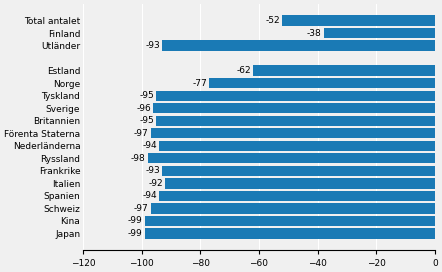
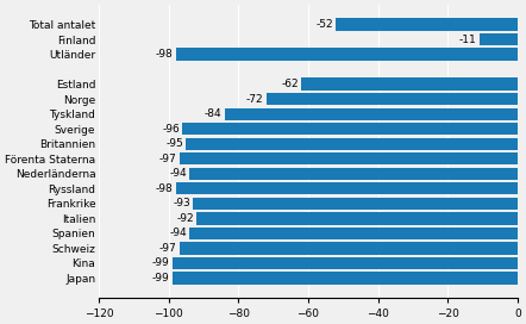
Finland: -38 -> -11
Utländer: -93 -> -98
Norge: -77 -> -72
Tyskland: -95 -> -84
